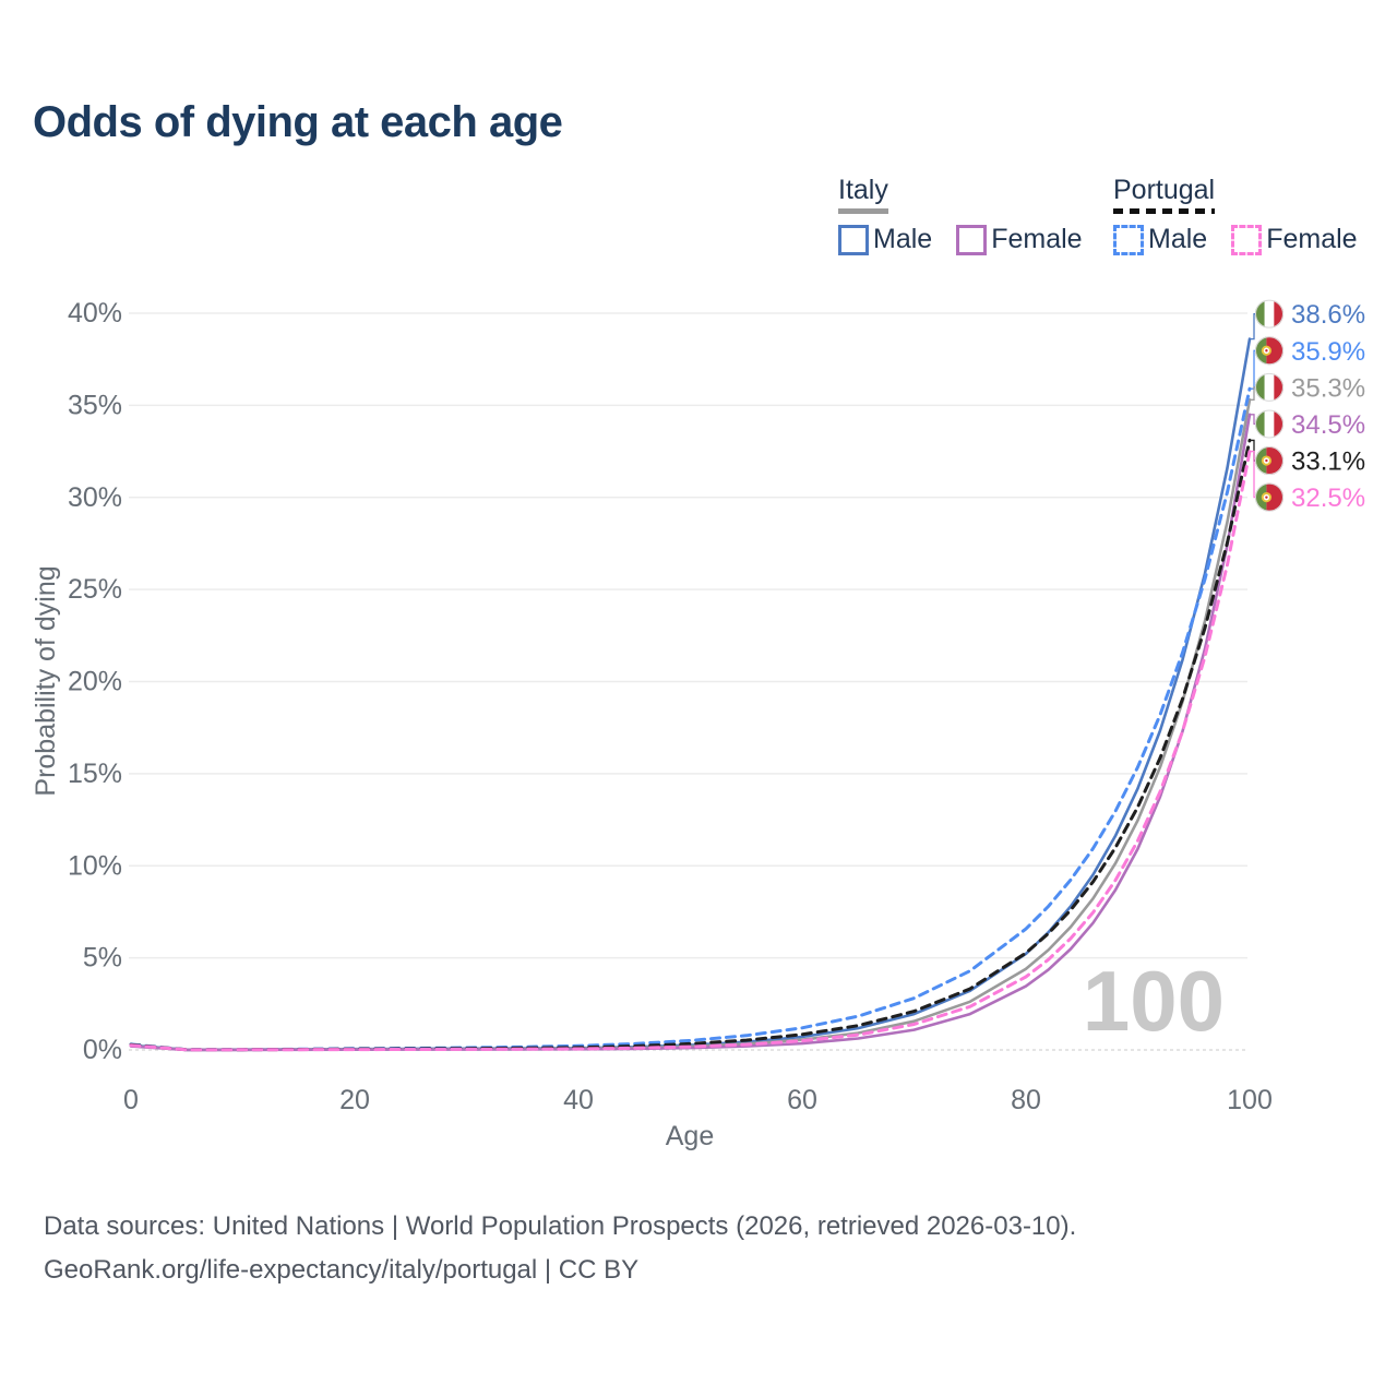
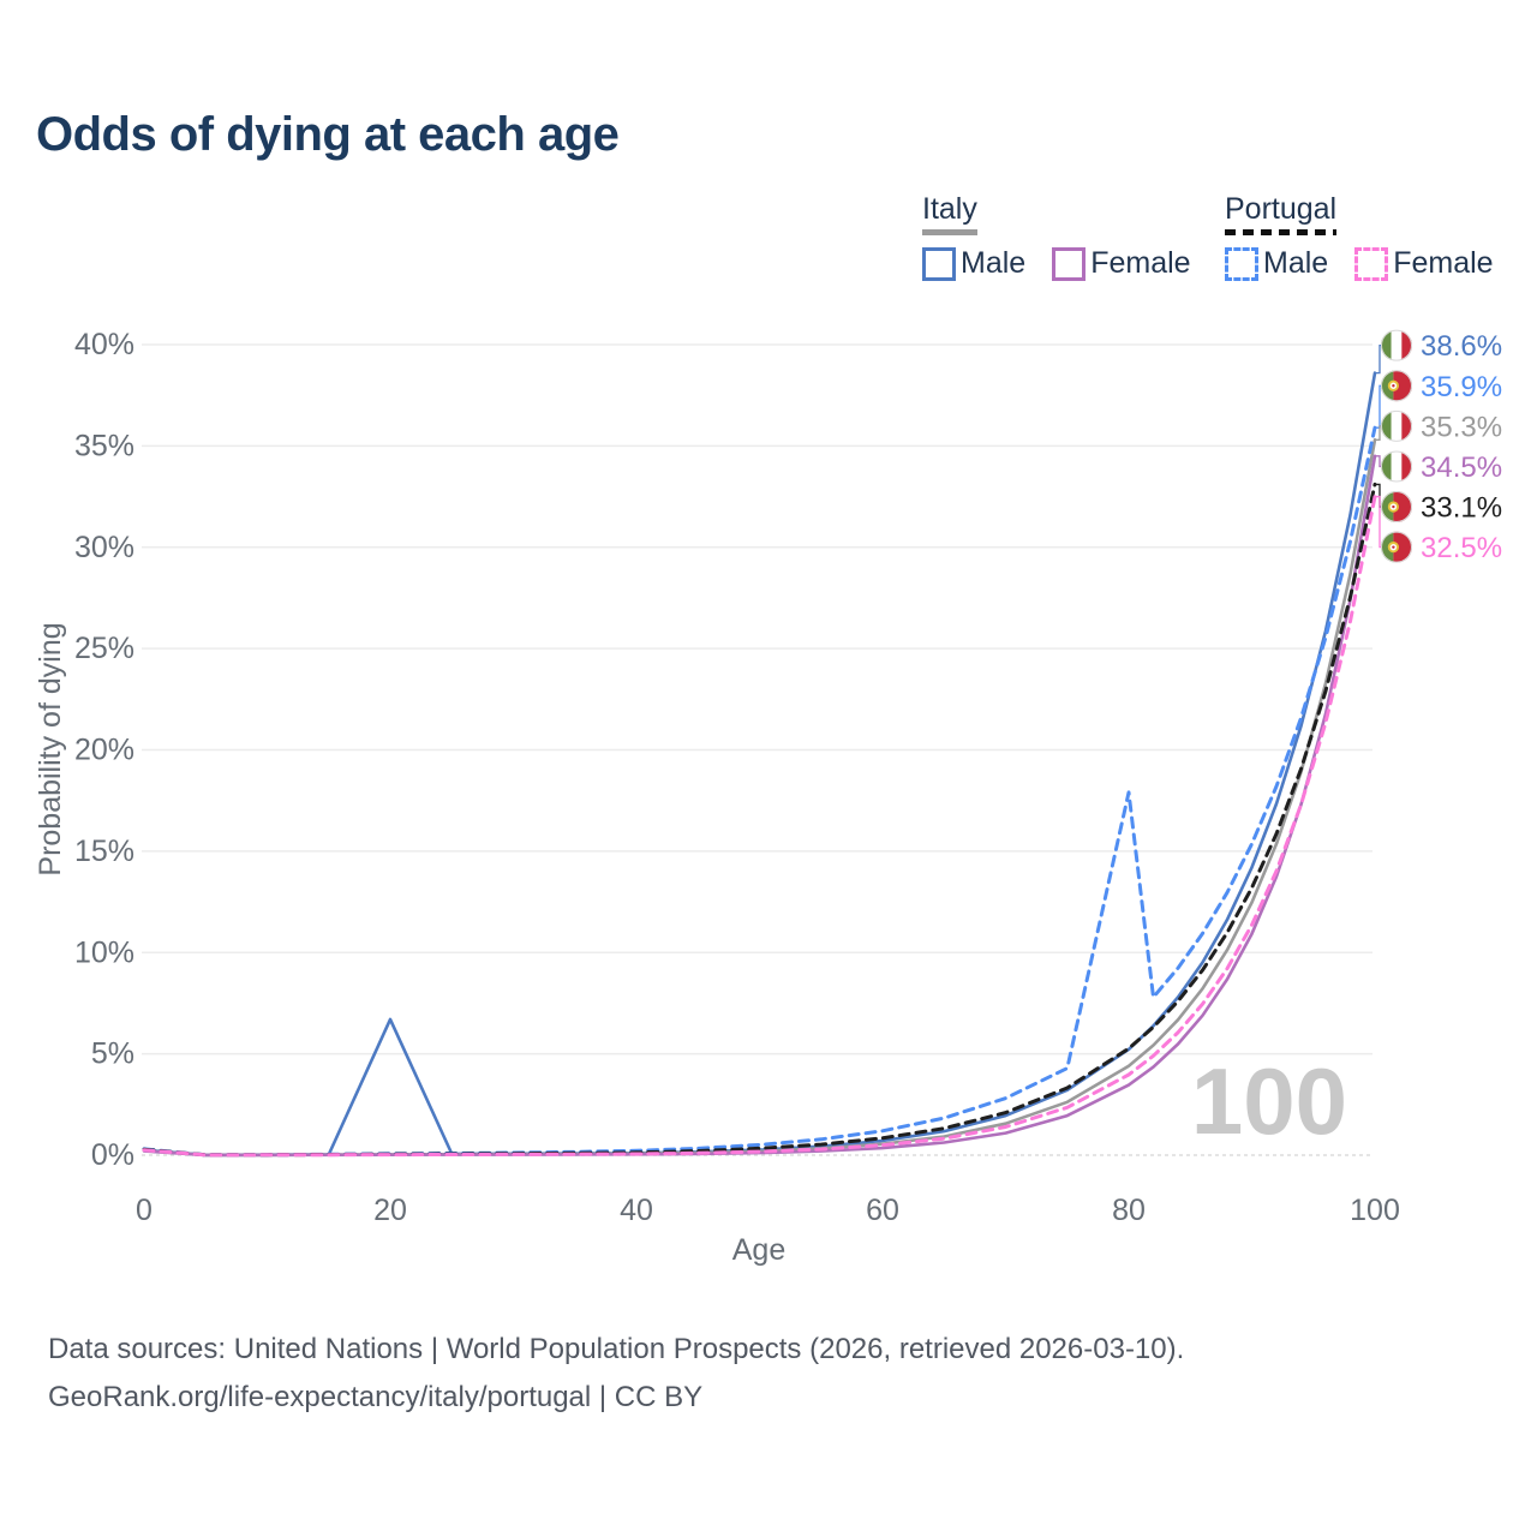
Italy Male/20: 0.1% -> 6.7%
Portugal Male/80: 6.6% -> 17.9%
